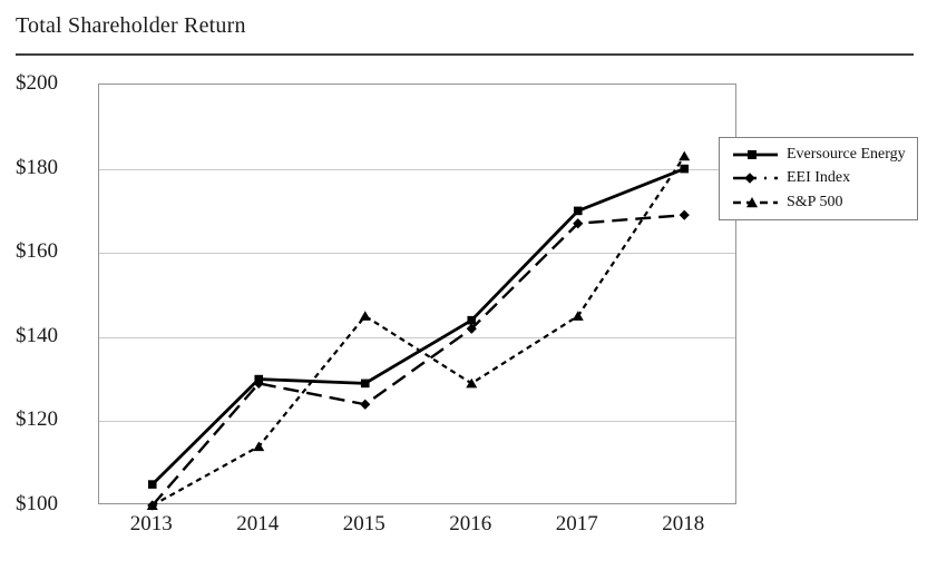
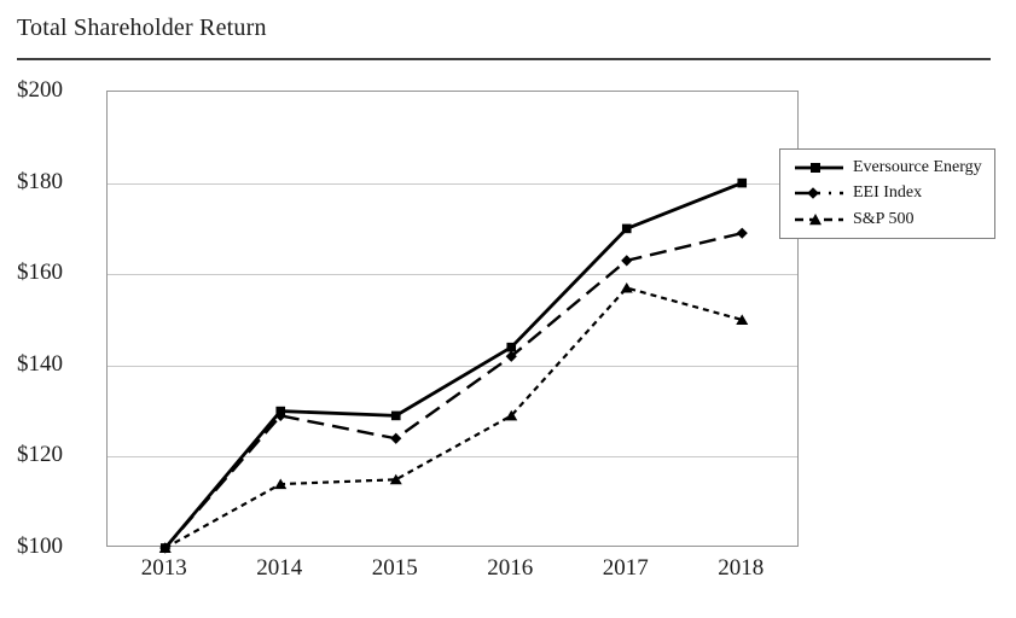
Eversource Energy/2013: $105 -> $100
S&P 500/2015: $145 -> $115
EEI Index/2017: $167 -> $163
S&P 500/2017: $145 -> $157
S&P 500/2018: $183 -> $150
